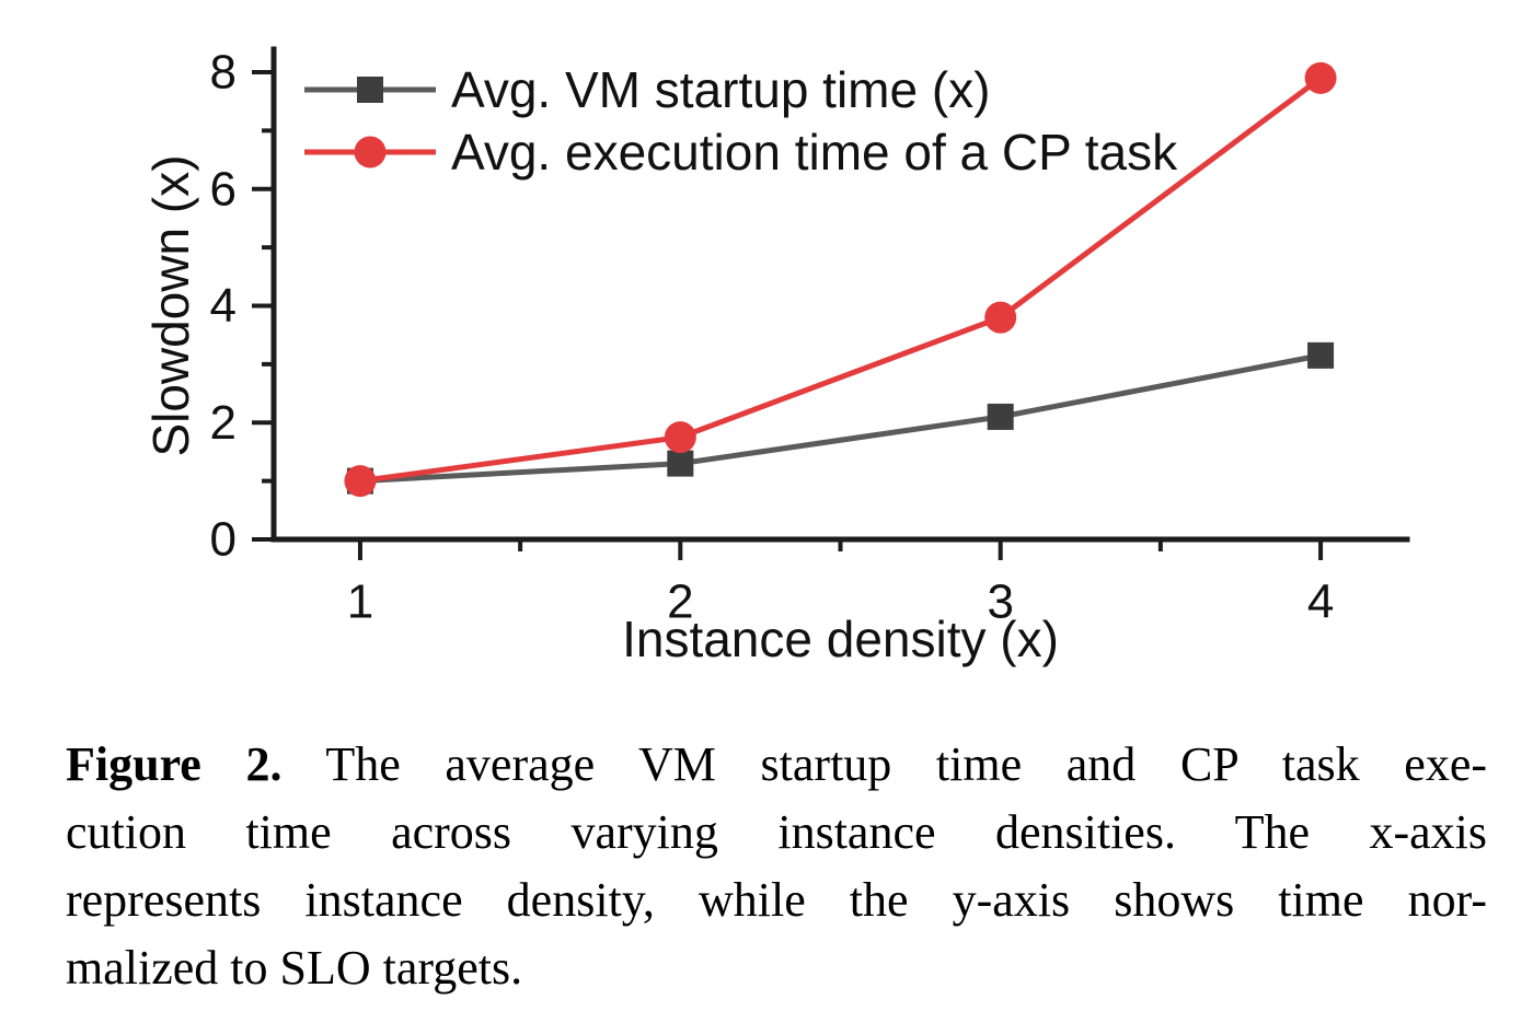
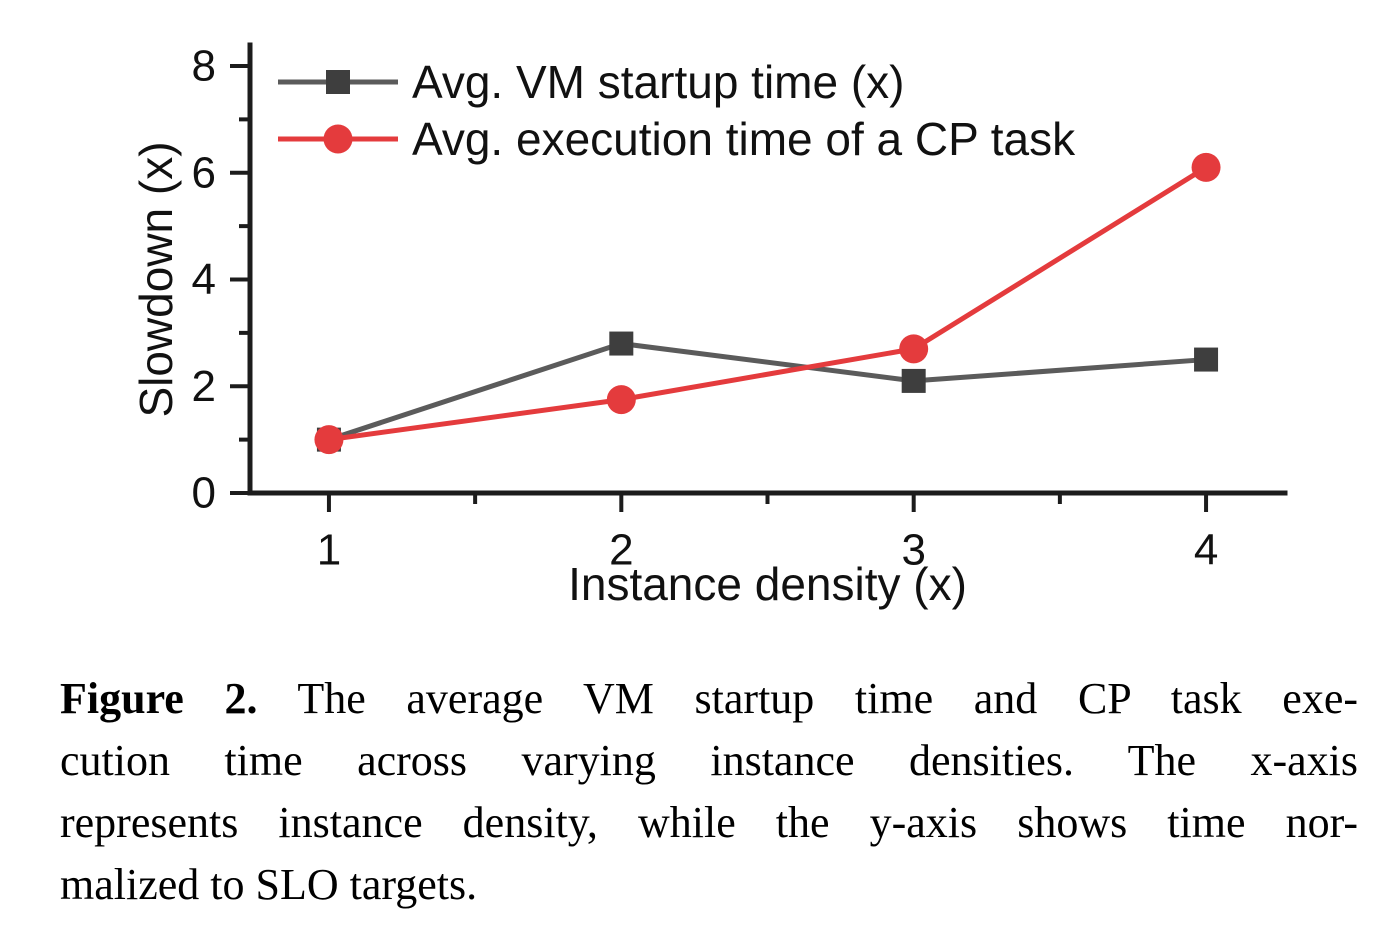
Avg. VM startup time (x)/2: 1.3 -> 2.8
Avg. execution time of a CP task/3: 3.8 -> 2.7
Avg. VM startup time (x)/4: 3.1 -> 2.5
Avg. execution time of a CP task/4: 7.9 -> 6.1
